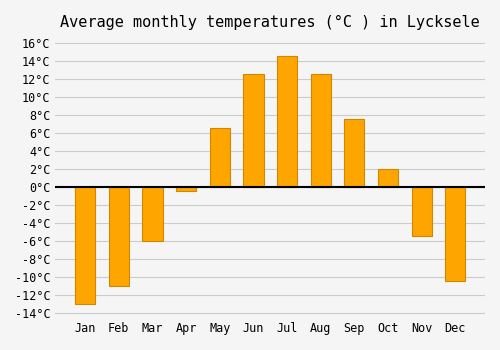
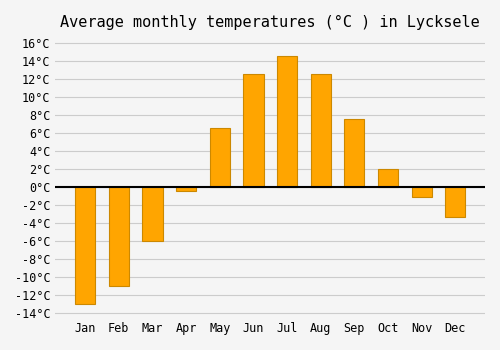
Nov: -5.5°C -> -1.2°C
Dec: -10.5°C -> -3.4°C
